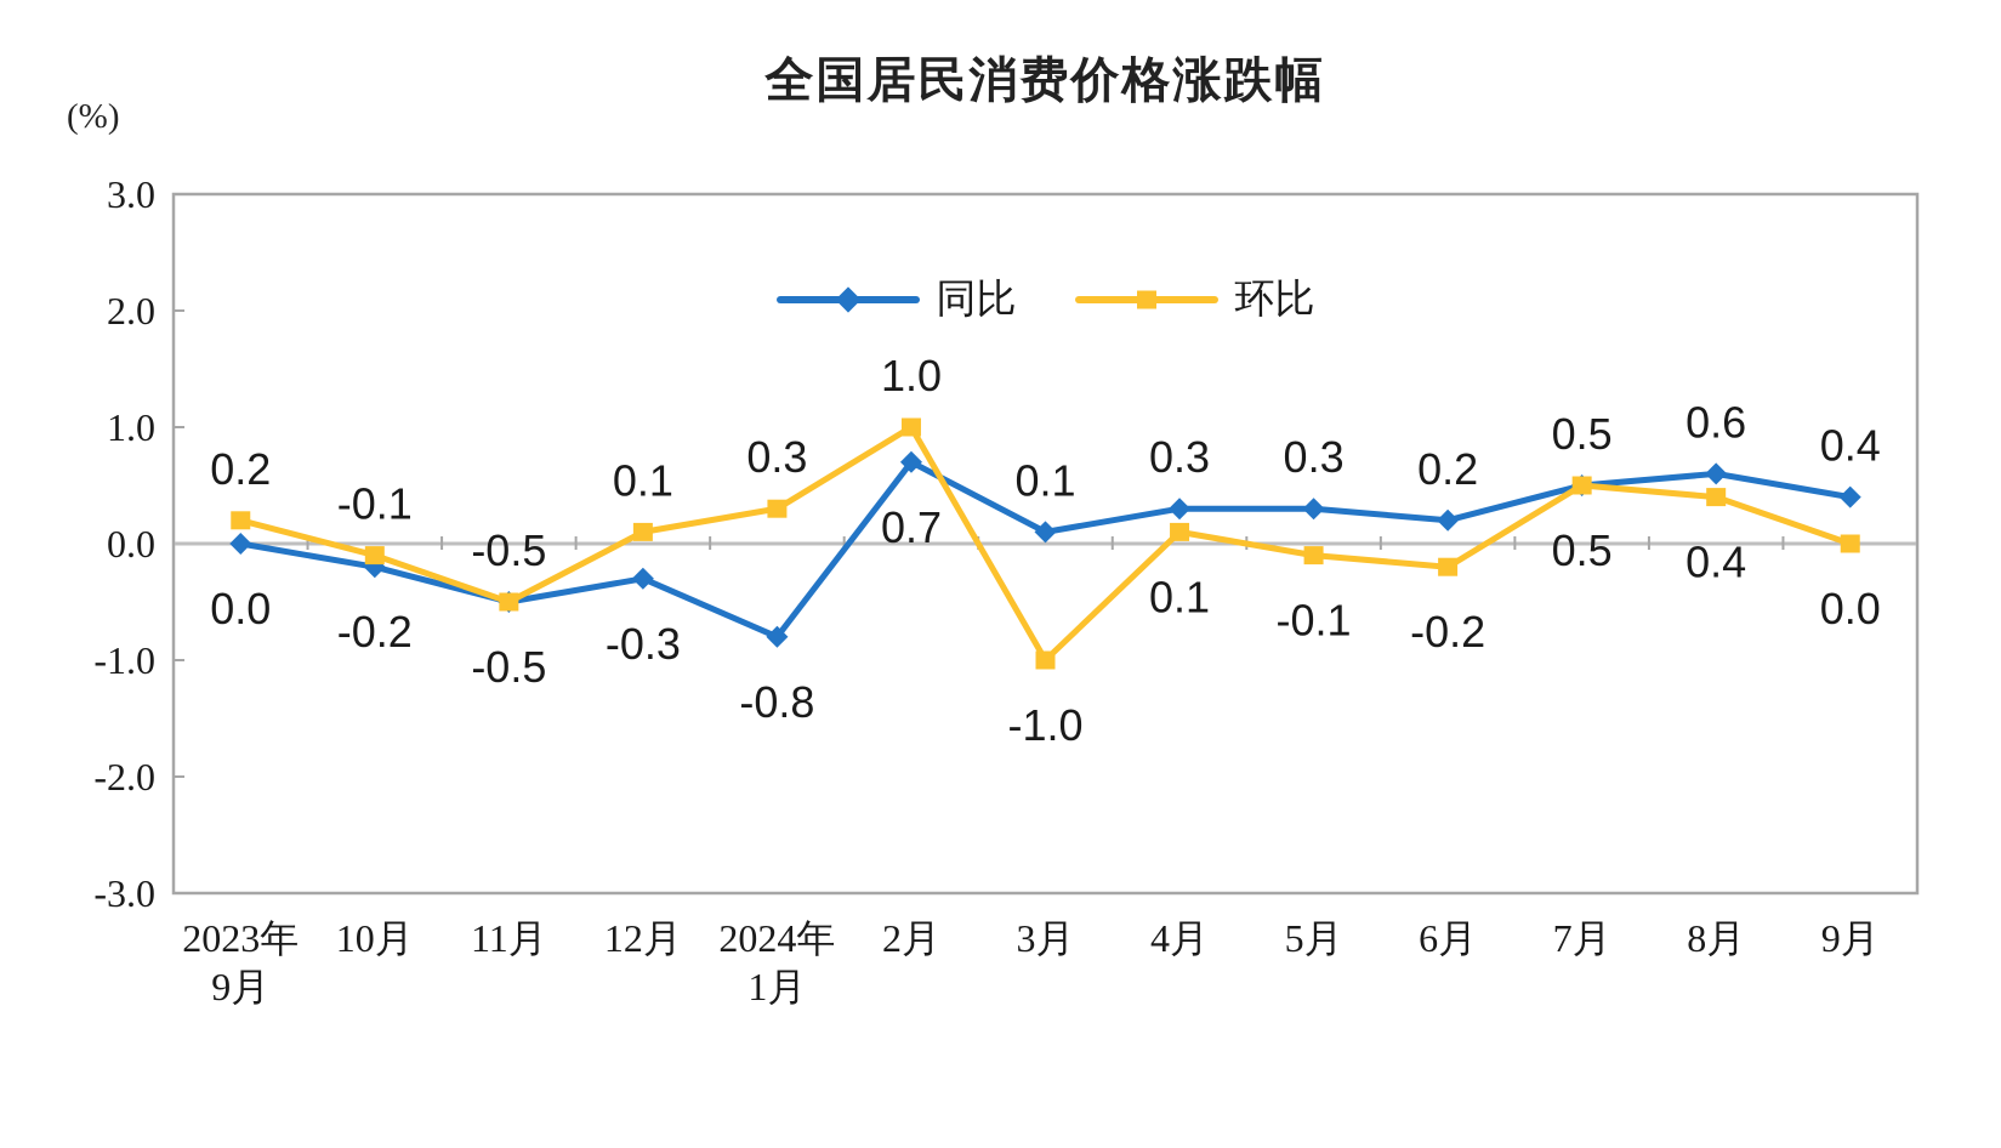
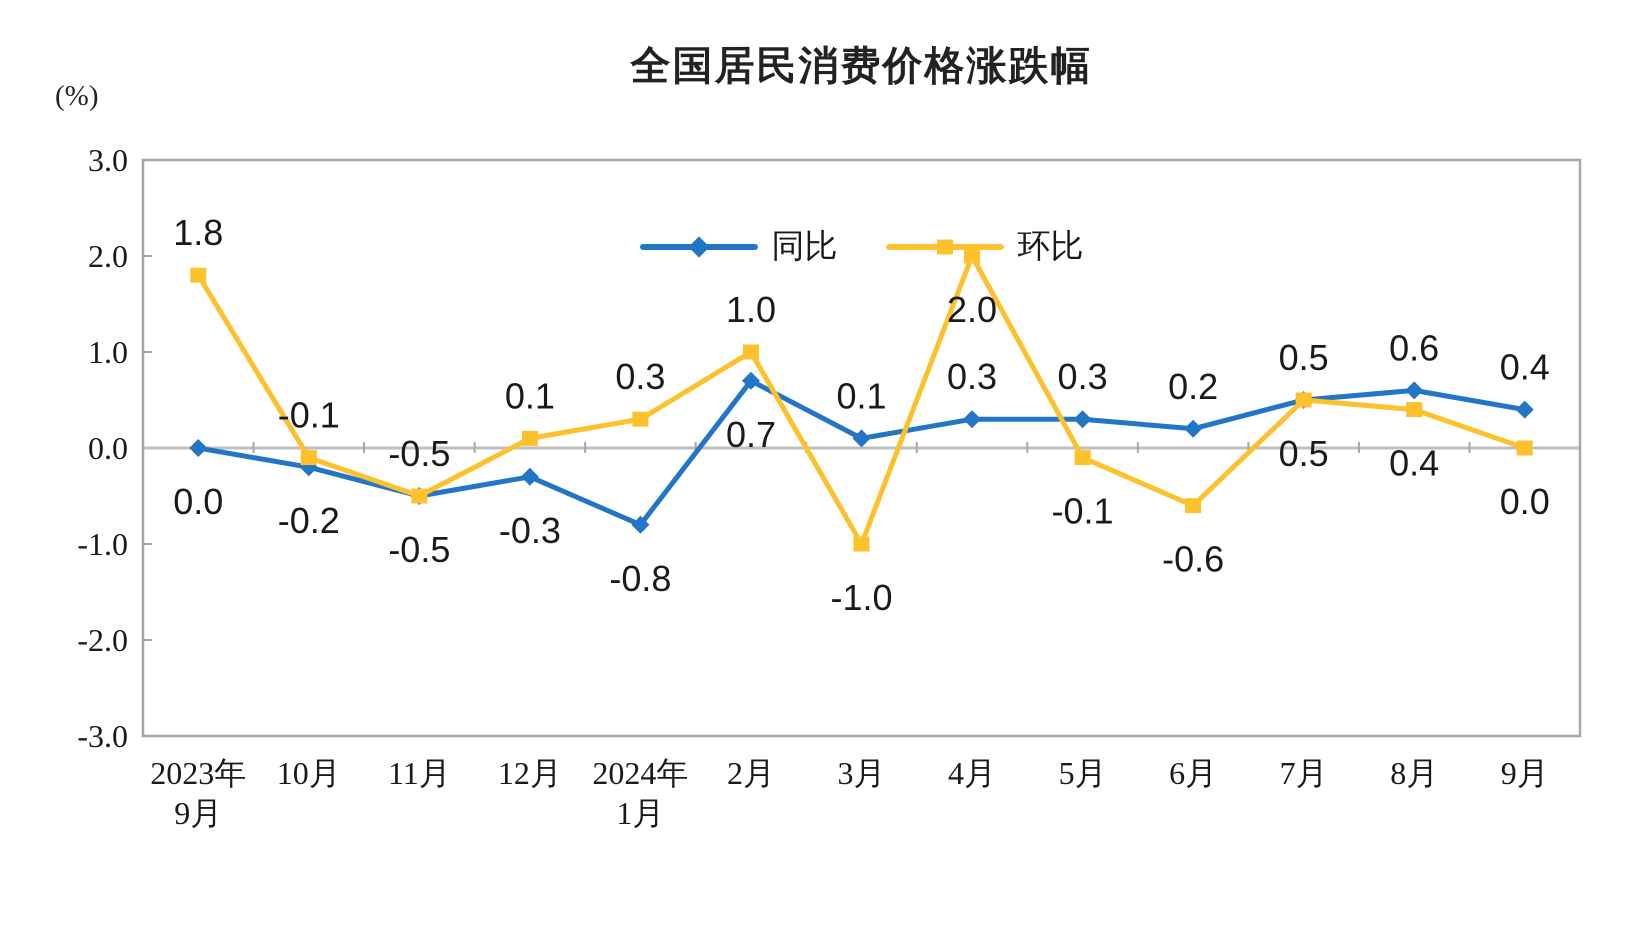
环比/2023年9月: 0.2 -> 1.8
环比/4月: 0.1 -> 2.0
环比/6月: -0.2 -> -0.6
